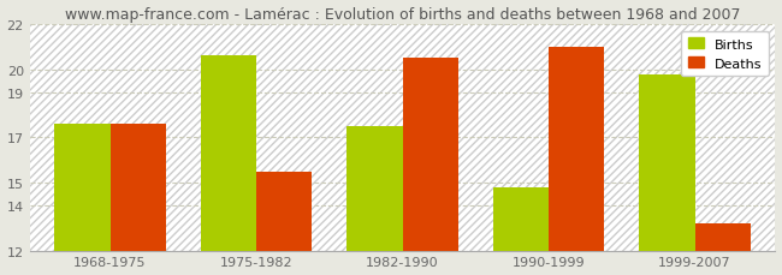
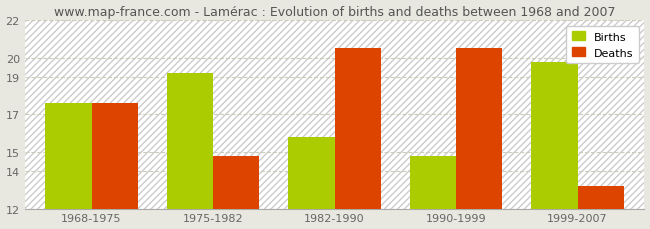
Births/1975-1982: 20.6 -> 19.2
Deaths/1975-1982: 15.5 -> 14.8
Births/1982-1990: 17.5 -> 15.8
Deaths/1990-1999: 21.0 -> 20.5
